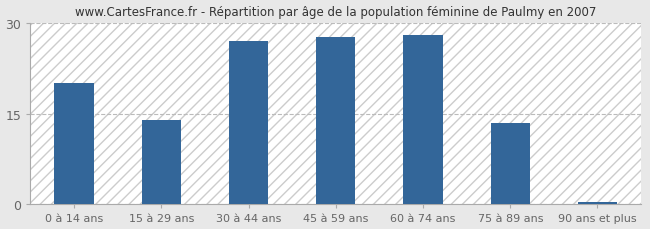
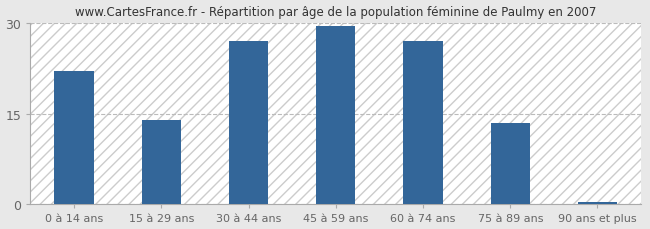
0 à 14 ans: 20.0 -> 22.0
45 à 59 ans: 27.6 -> 29.5
60 à 74 ans: 28.0 -> 27.0
